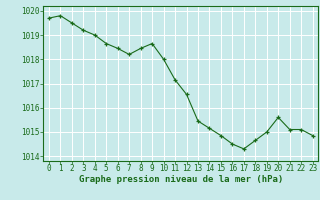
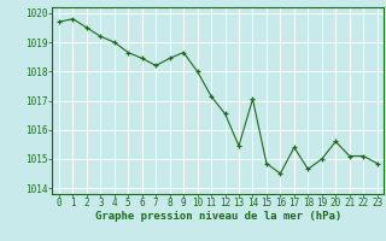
14: 1015.15 -> 1017.05
17: 1014.30 -> 1015.40
